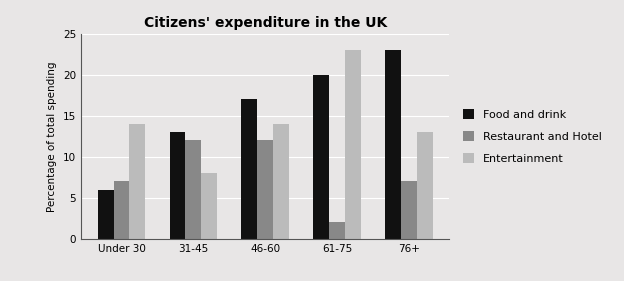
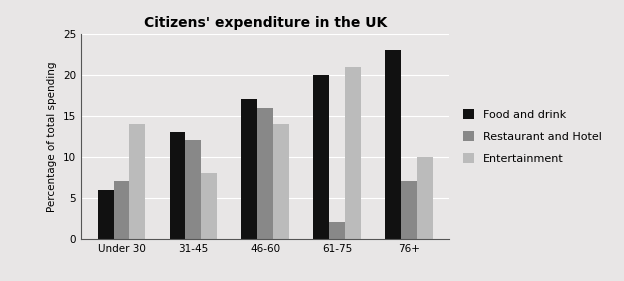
Restaurant and Hotel/46-60: 12 -> 16
Entertainment/61-75: 23 -> 21
Entertainment/76+: 13 -> 10
